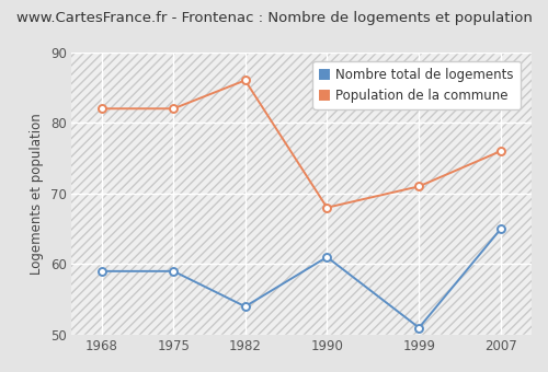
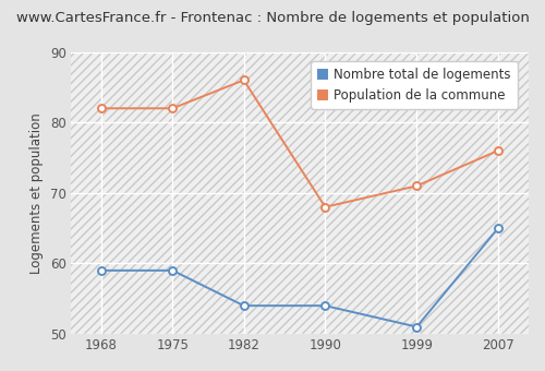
Nombre total de logements/1990: 61 -> 54
